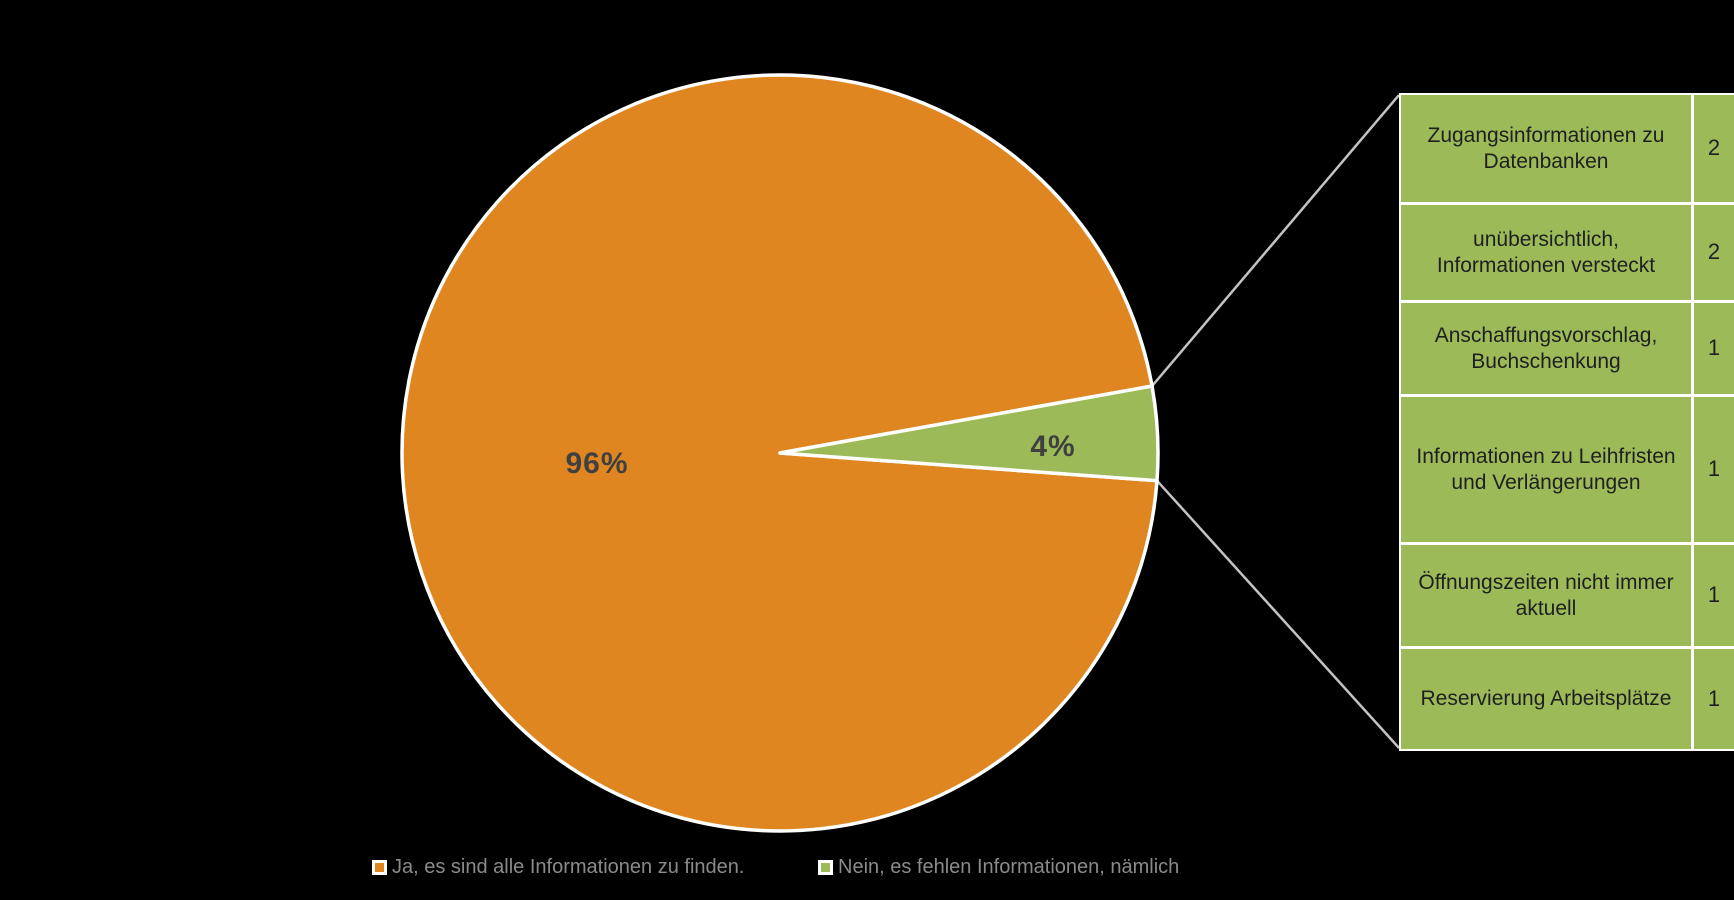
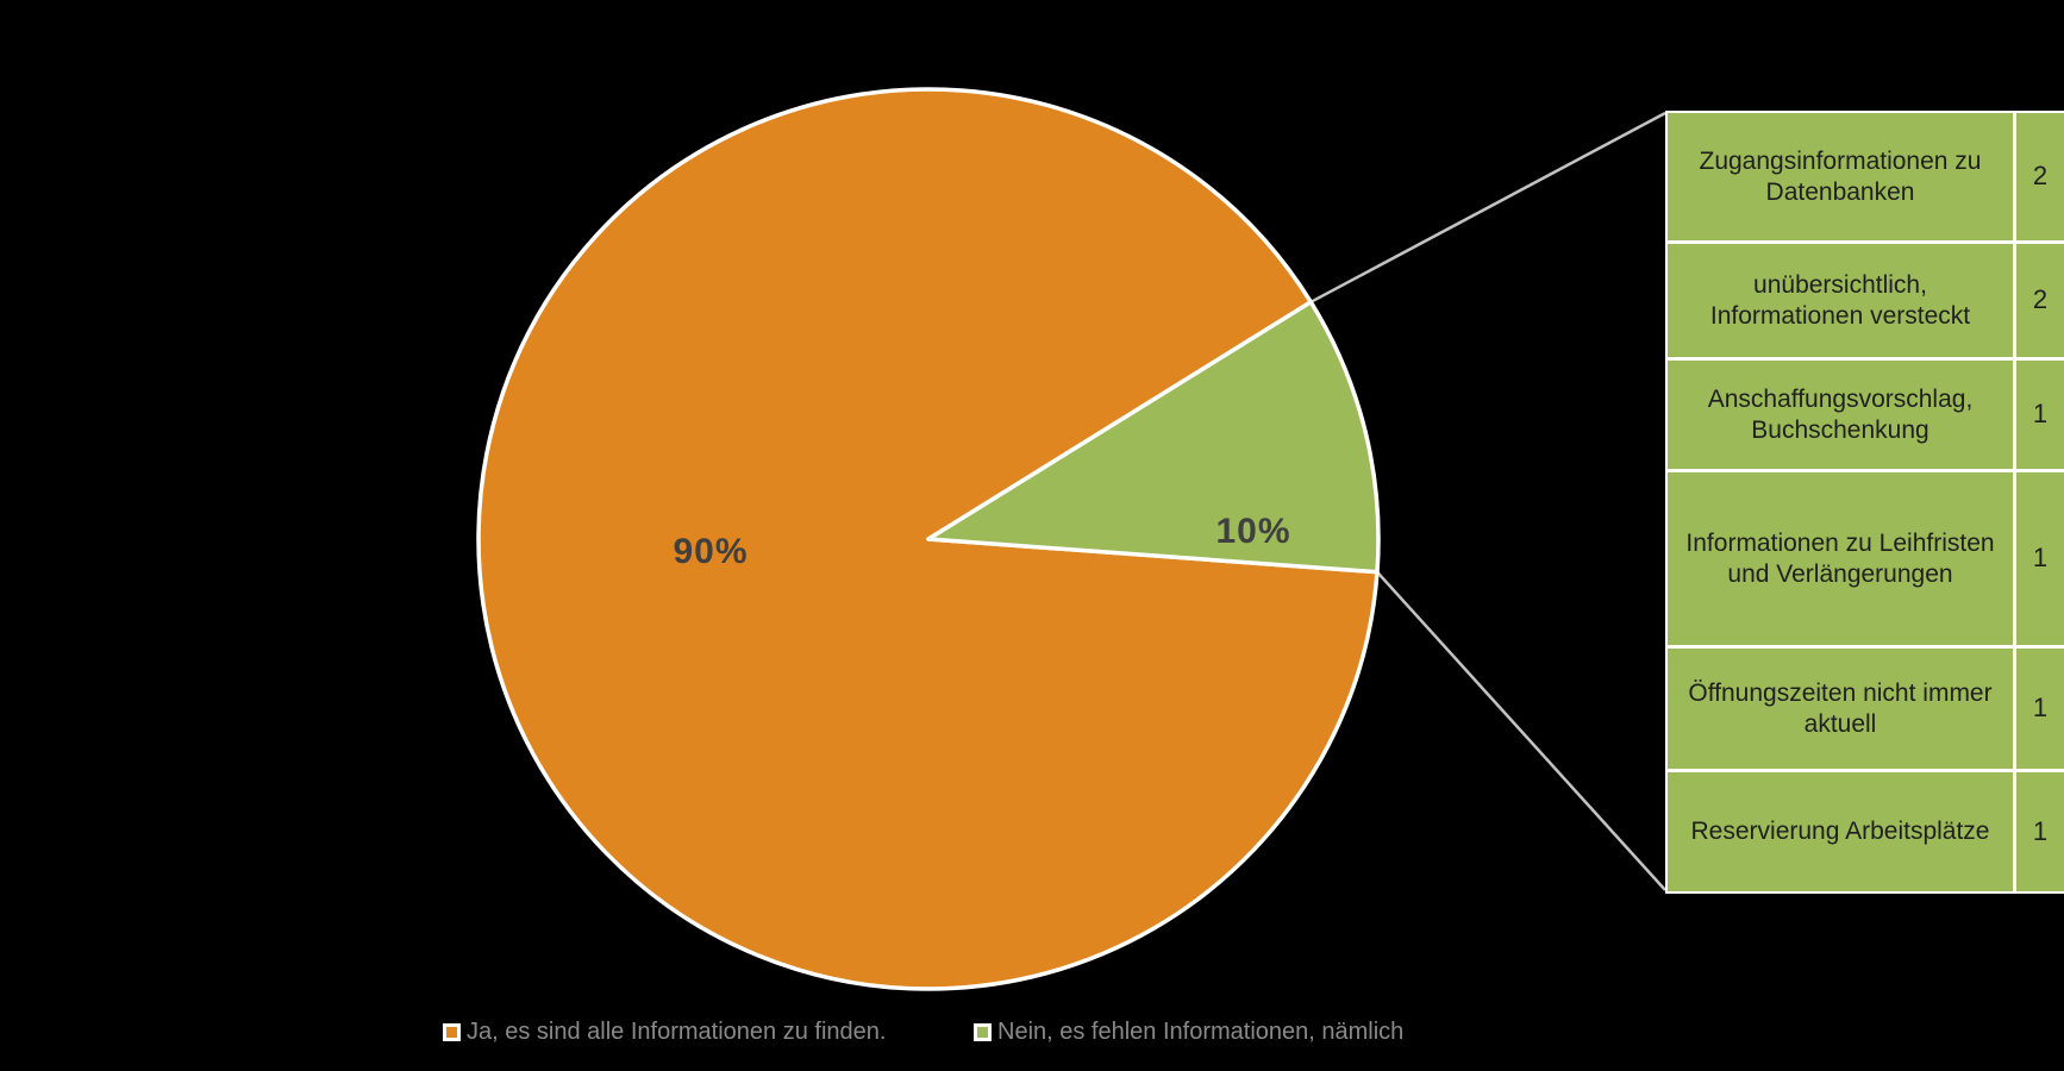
Ja, es sind alle Informationen zu finden.: 96% -> 90%
Nein, es fehlen Informationen, nämlich: 4% -> 10%
